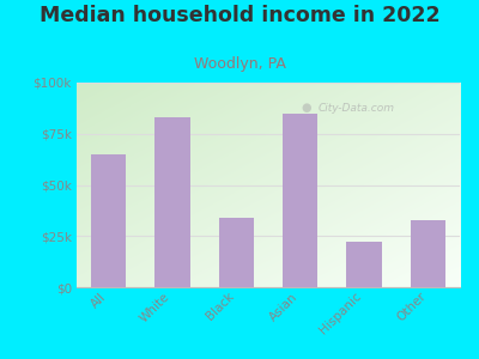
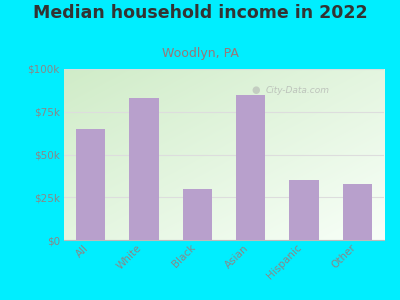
Black: $34k -> $30k
Hispanic: $22k -> $35k
